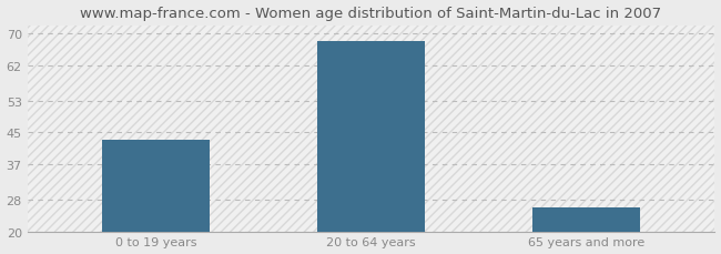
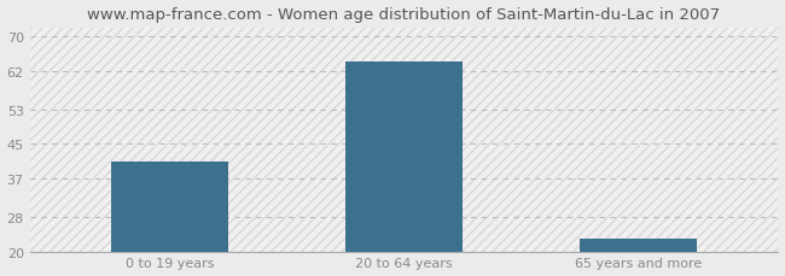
0 to 19 years: 43 -> 41
20 to 64 years: 68 -> 64
65 years and more: 26 -> 23
